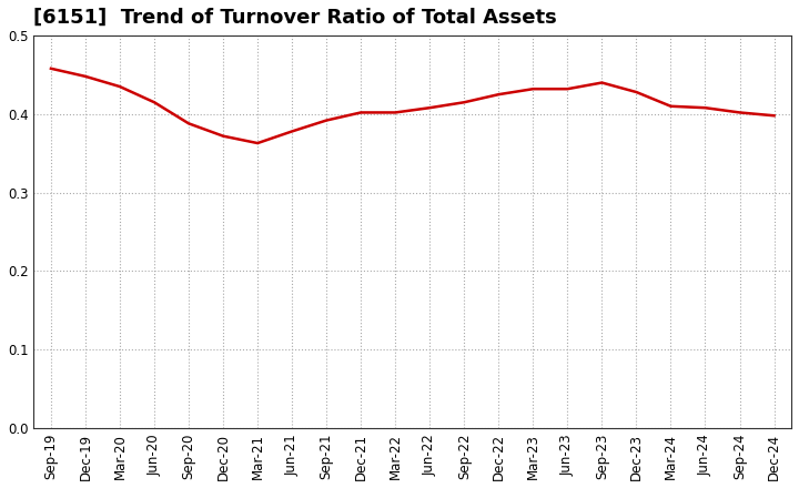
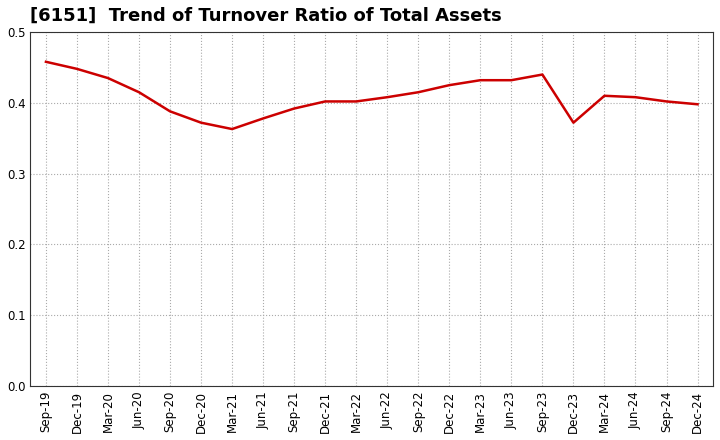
Dec-23: 0.428 -> 0.372
